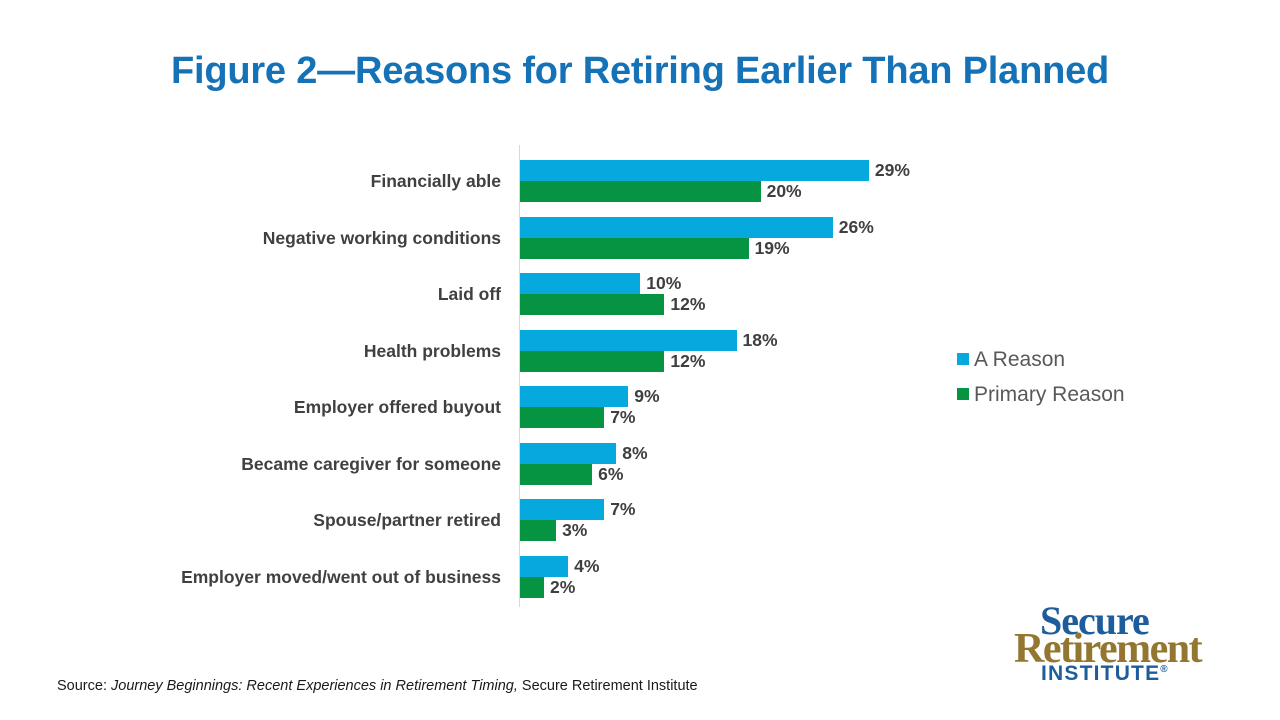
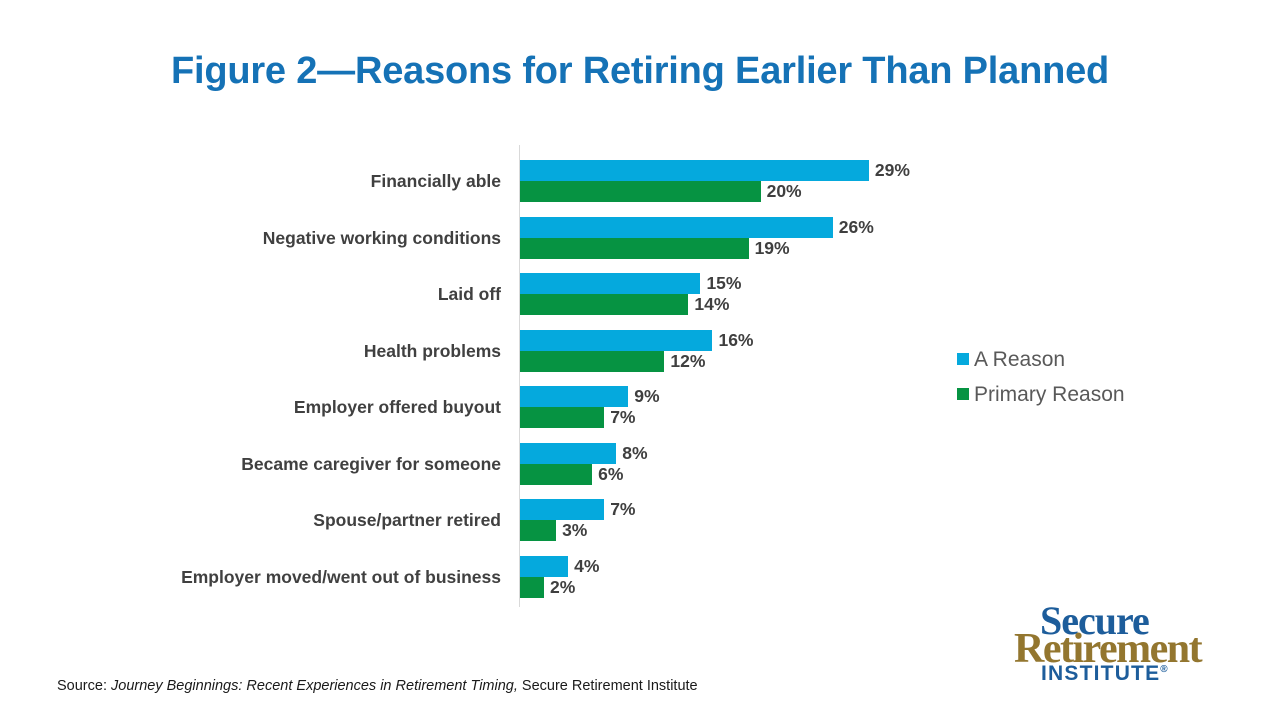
A Reason/Laid off: 10% -> 15%
Primary Reason/Laid off: 12% -> 14%
A Reason/Health problems: 18% -> 16%
